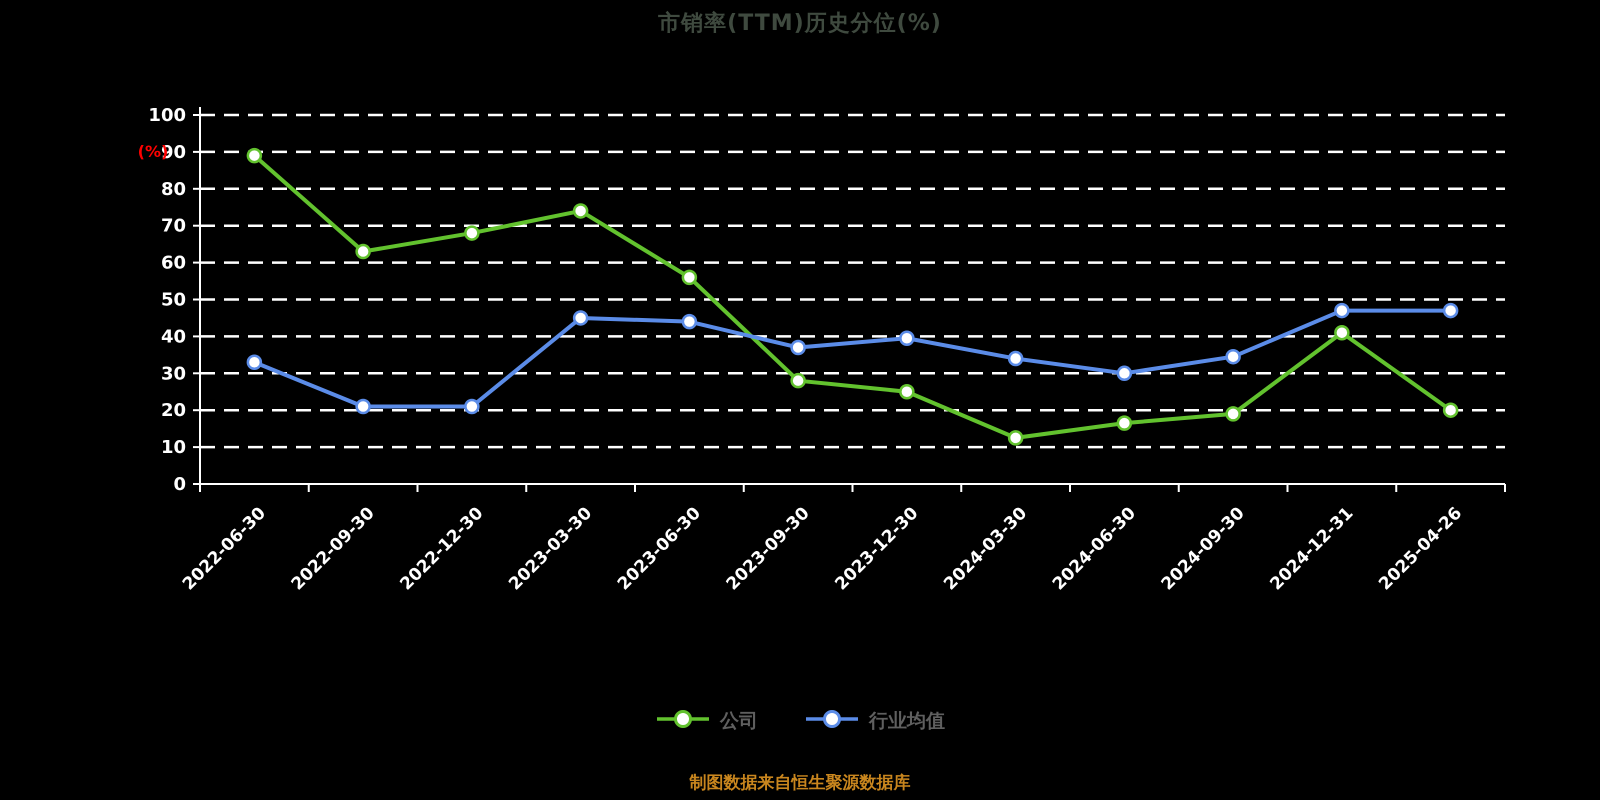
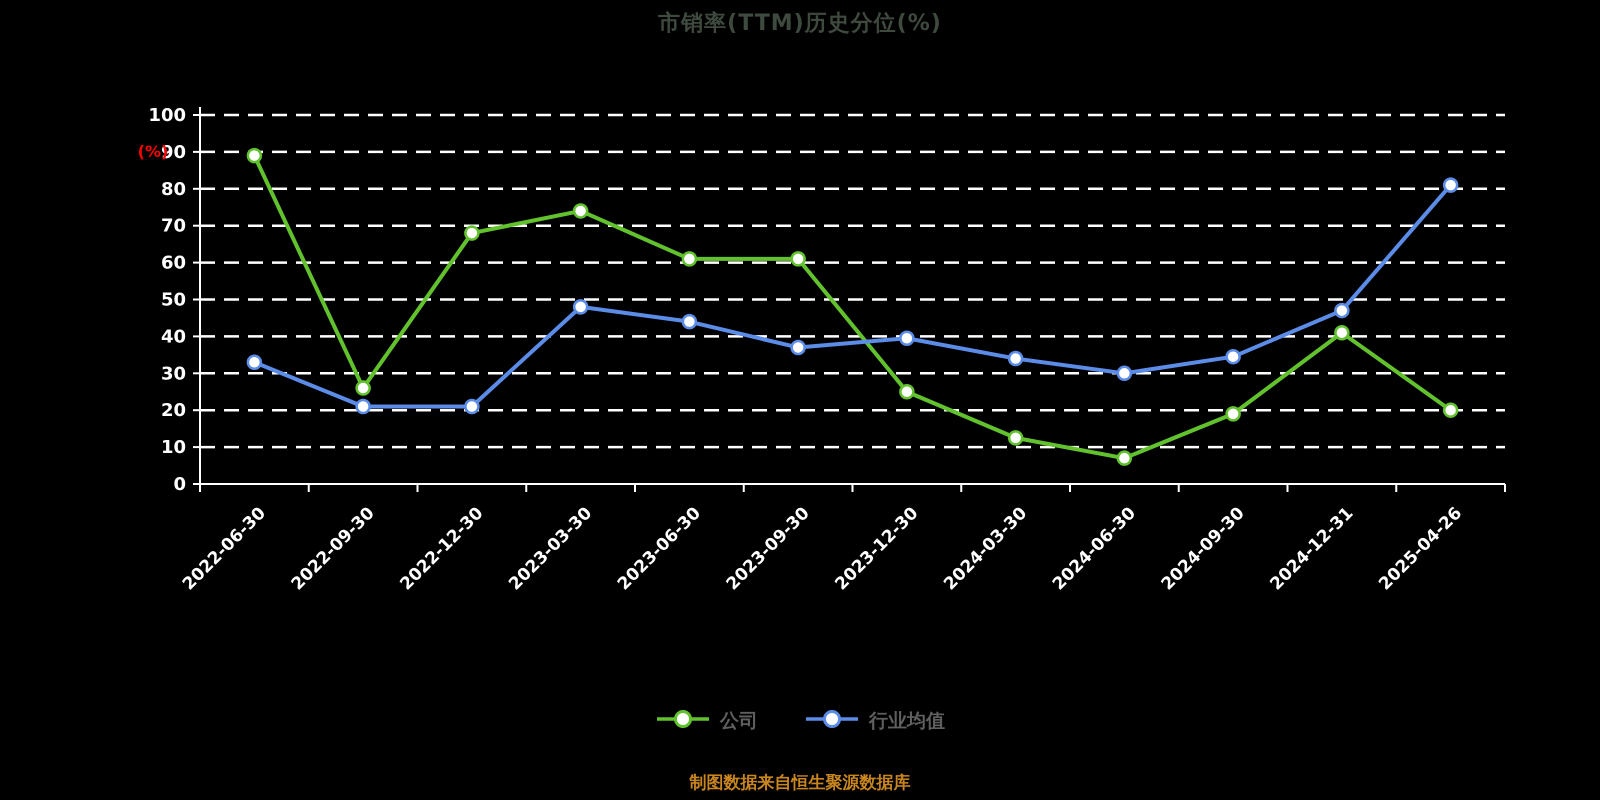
公司/2022-09-30: 63 -> 26
行业均值/2023-03-30: 45 -> 48
公司/2023-06-30: 56 -> 61
公司/2023-09-30: 28 -> 61
公司/2024-06-30: 16 -> 7
行业均值/2025-04-26: 47 -> 81
